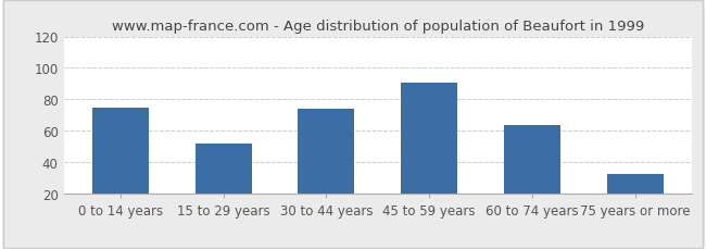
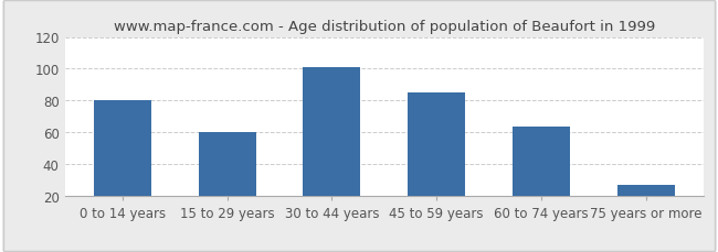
0 to 14 years: 75 -> 80
15 to 29 years: 52 -> 60
30 to 44 years: 74 -> 101
45 to 59 years: 91 -> 85
75 years or more: 33 -> 27
